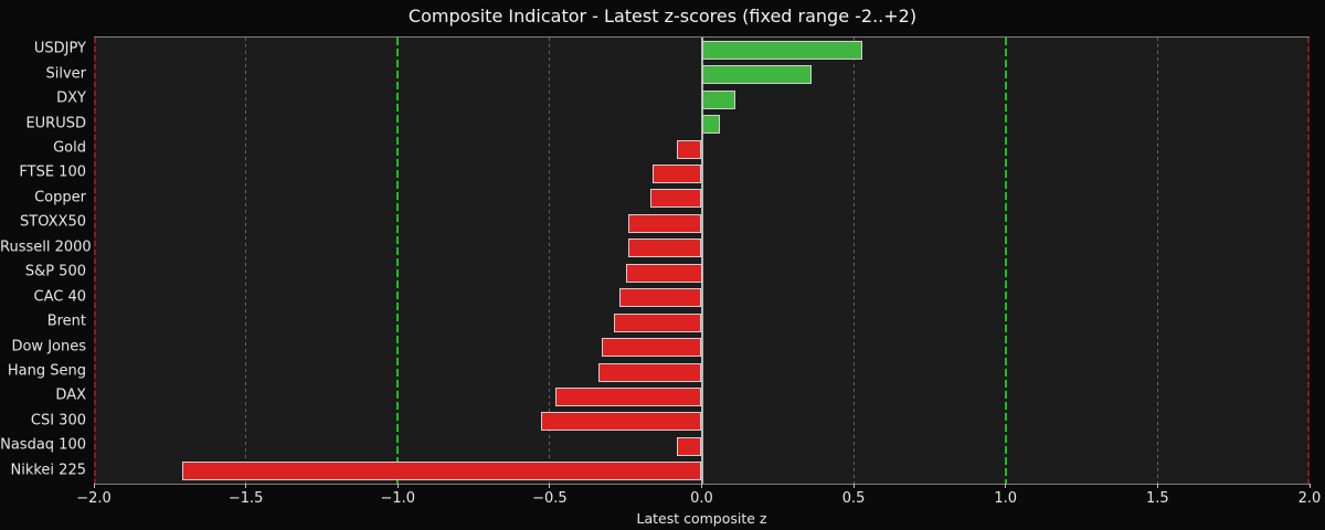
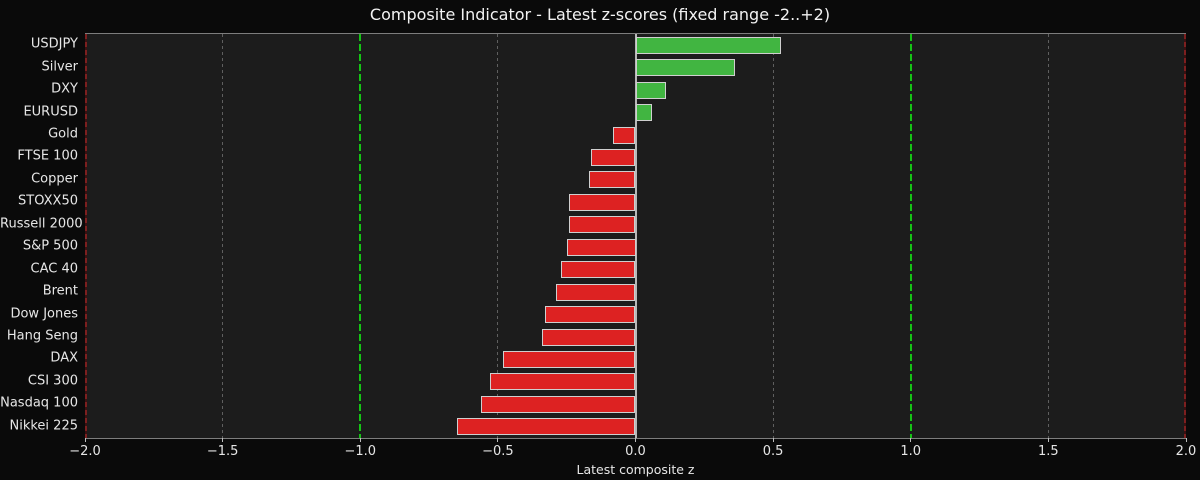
Nasdaq 100: -0.08 -> -0.56
Nikkei 225: -1.71 -> -0.65
